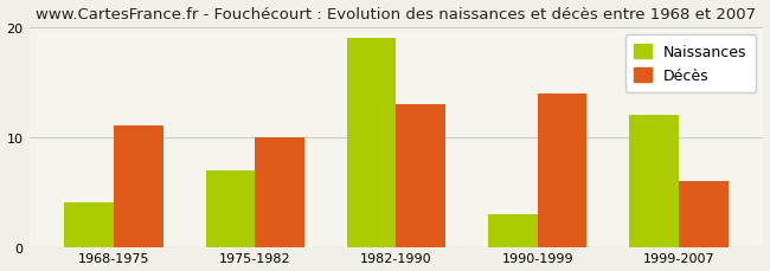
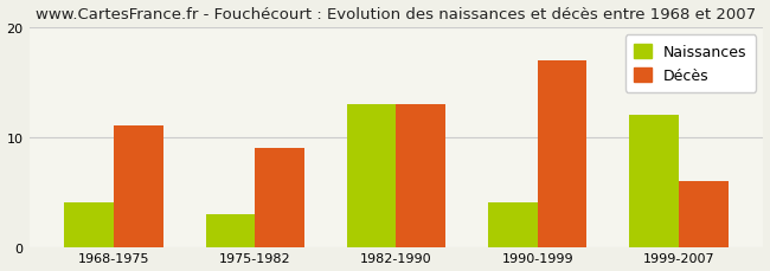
Naissances/1975-1982: 7 -> 3
Décès/1975-1982: 10 -> 9
Naissances/1982-1990: 19 -> 13
Naissances/1990-1999: 3 -> 4
Décès/1990-1999: 14 -> 17
